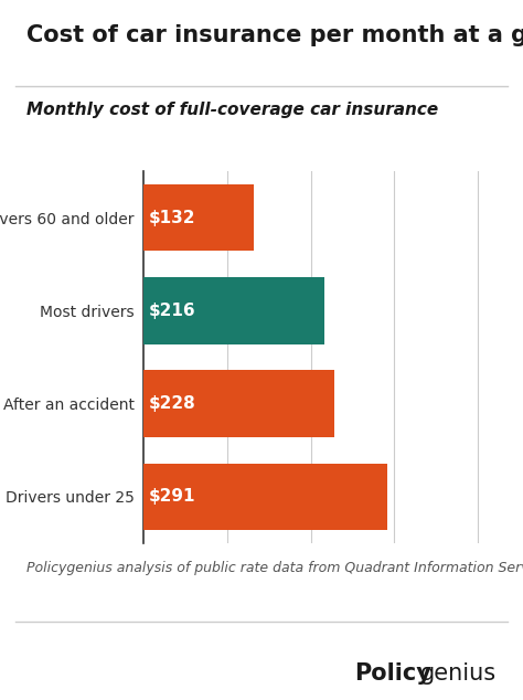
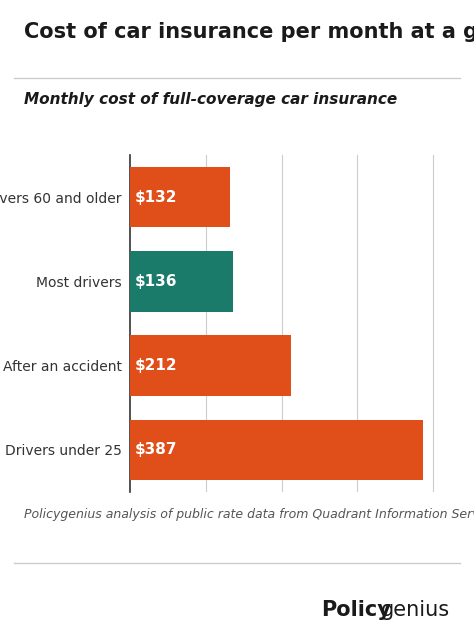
Most drivers: $216 -> $136
After an accident: $228 -> $212
Drivers under 25: $291 -> $387
